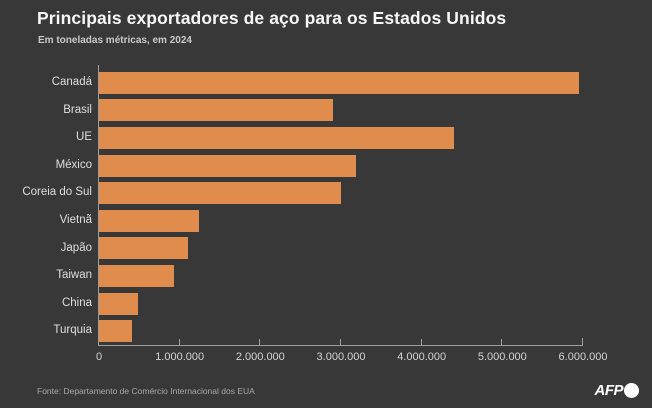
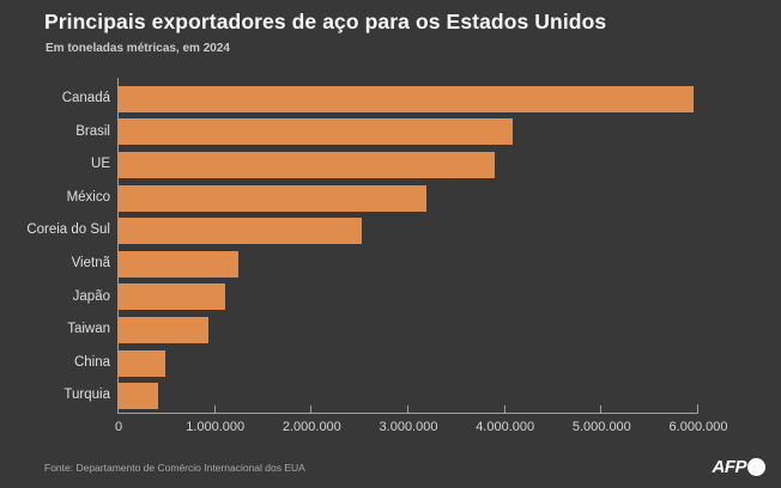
Brasil: 2900000 -> 4100000
UE: 4400000 -> 3900000
Coreia do Sul: 3000000 -> 2500000
